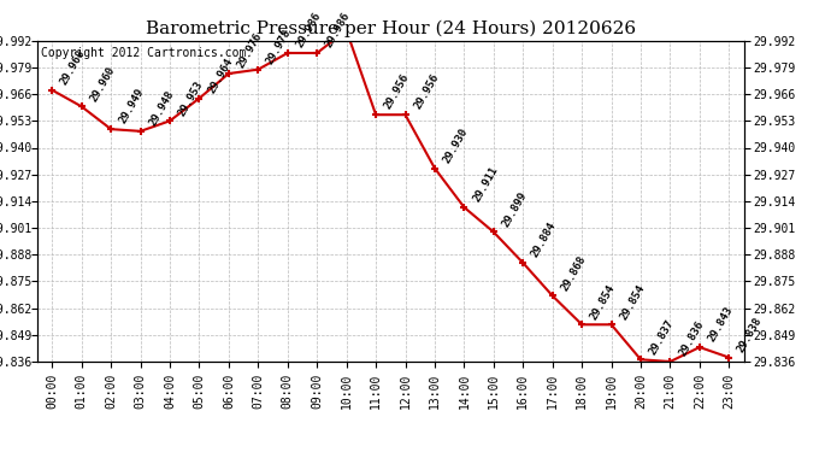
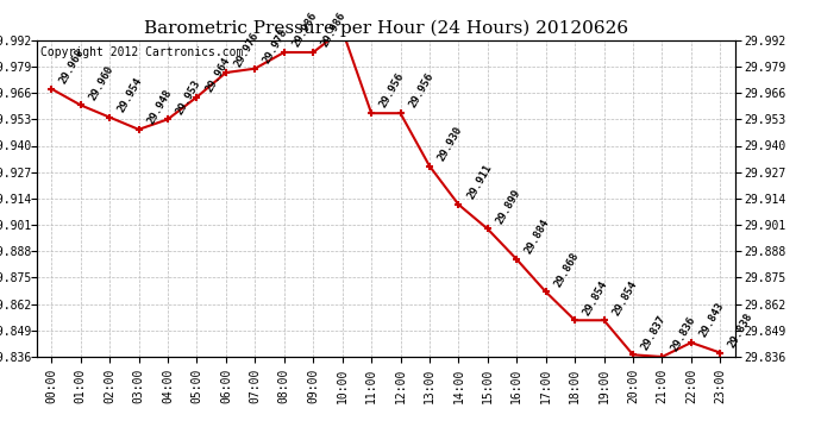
02:00: 29.949 -> 29.954
